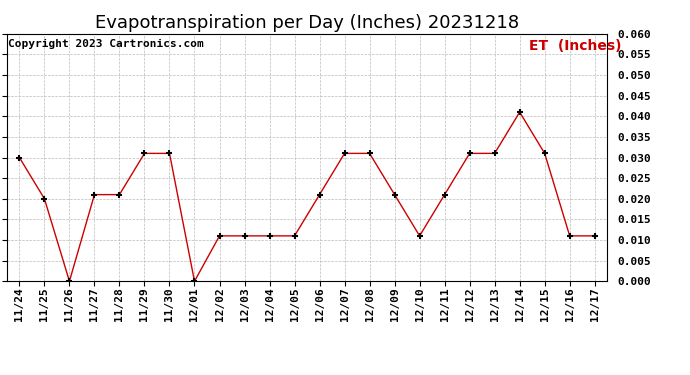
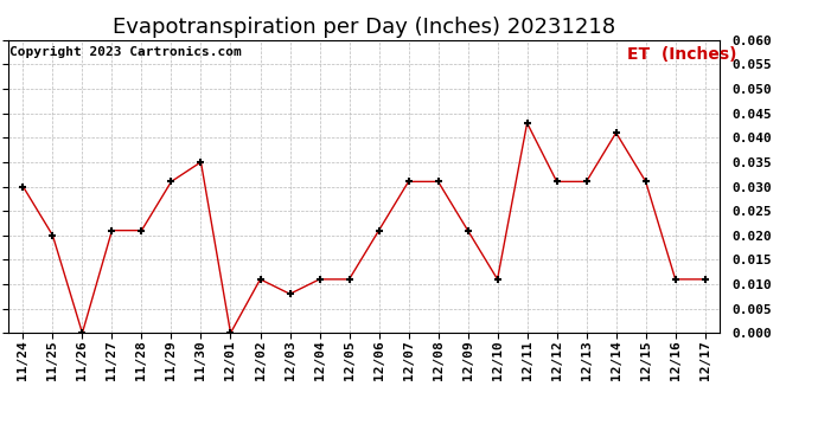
11/30: 0.031 -> 0.035
12/03: 0.011 -> 0.008
12/11: 0.021 -> 0.043
